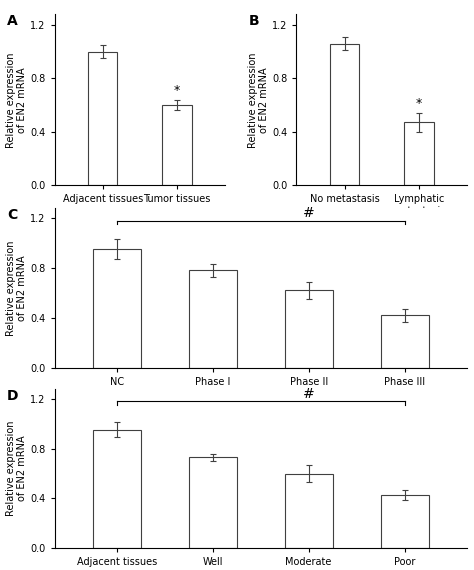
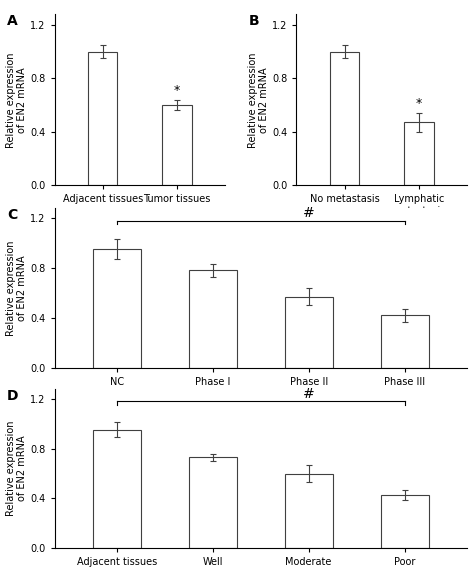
No metastasis: 1.06 -> 1.00
Phase II: 0.62 -> 0.57
